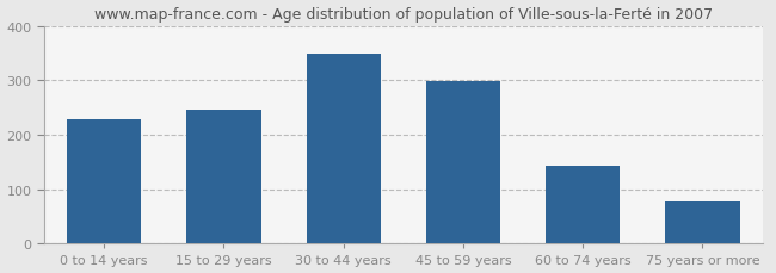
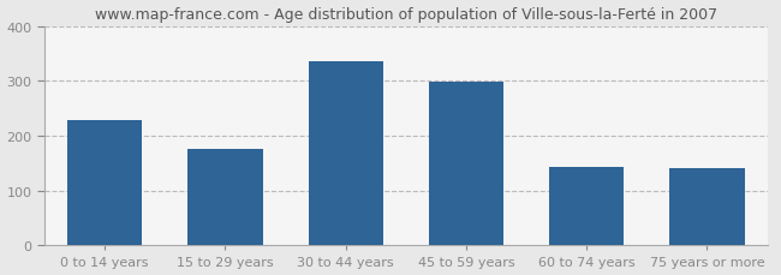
15 to 29 years: 245 -> 175
30 to 44 years: 348 -> 335
75 years or more: 78 -> 140
